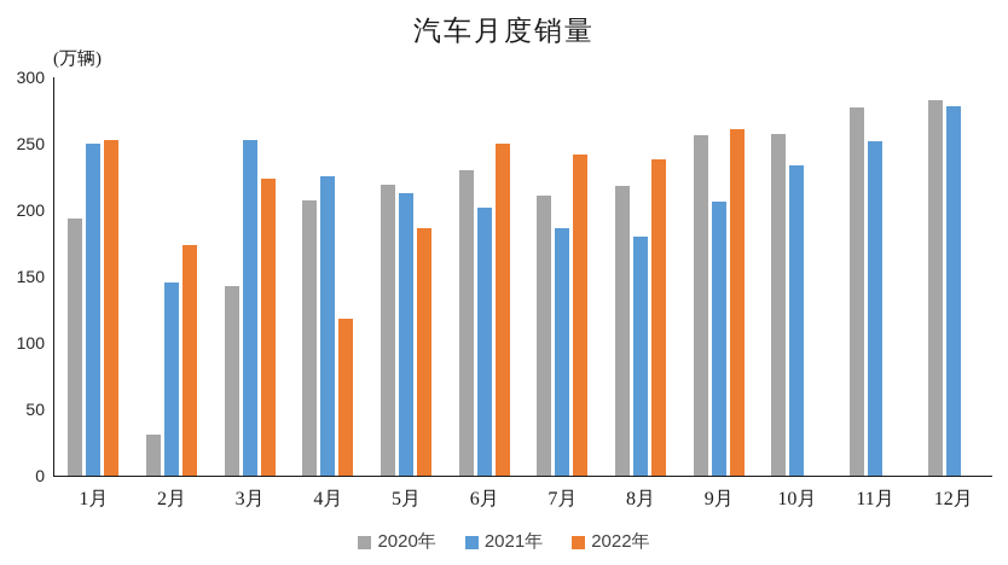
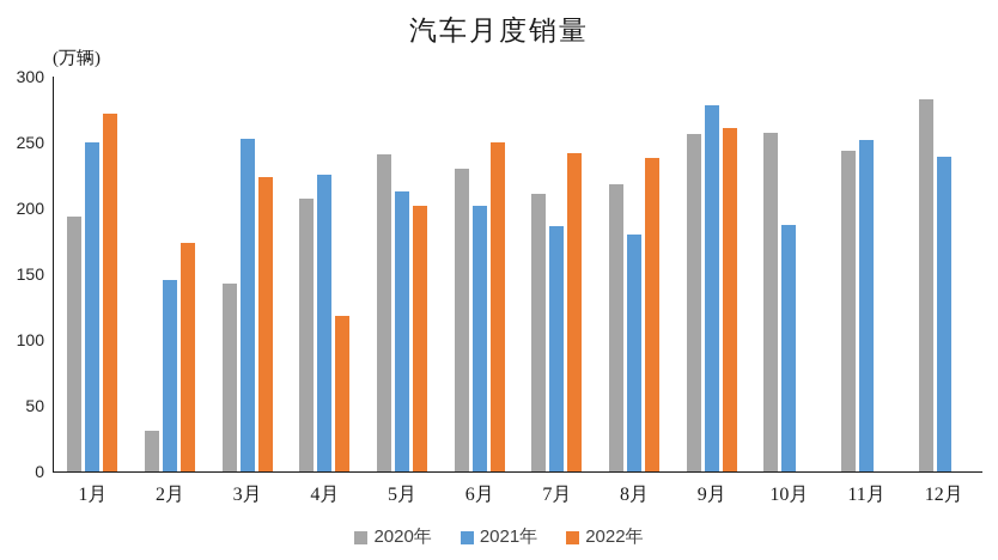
2022年/1月: 253 -> 272
2020年/5月: 219 -> 241
2022年/5月: 186 -> 202
2021年/9月: 207 -> 278
2021年/10月: 233 -> 187
2020年/11月: 277 -> 244
2021年/12月: 279 -> 239
